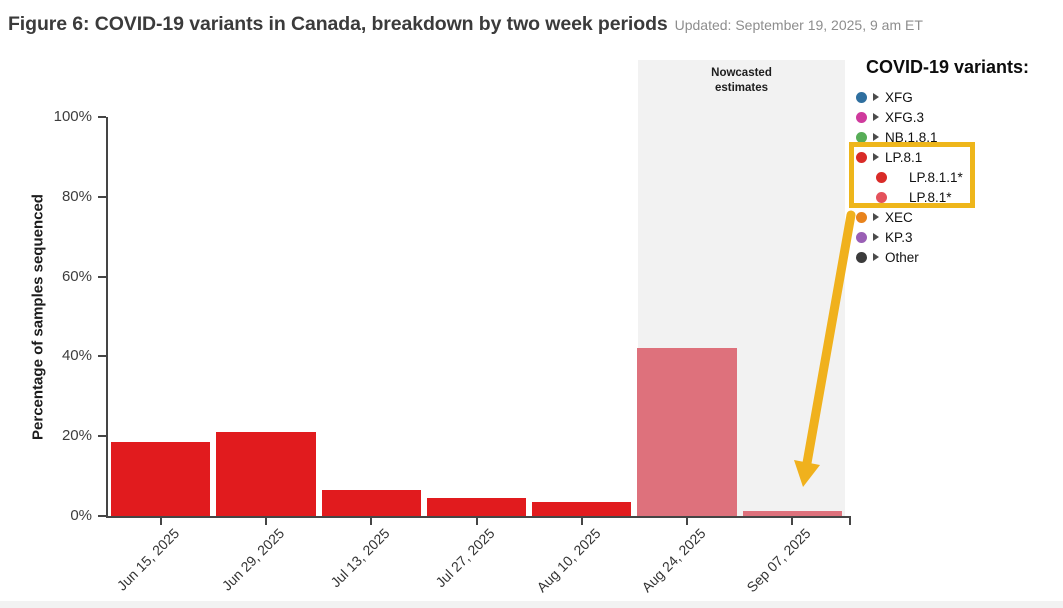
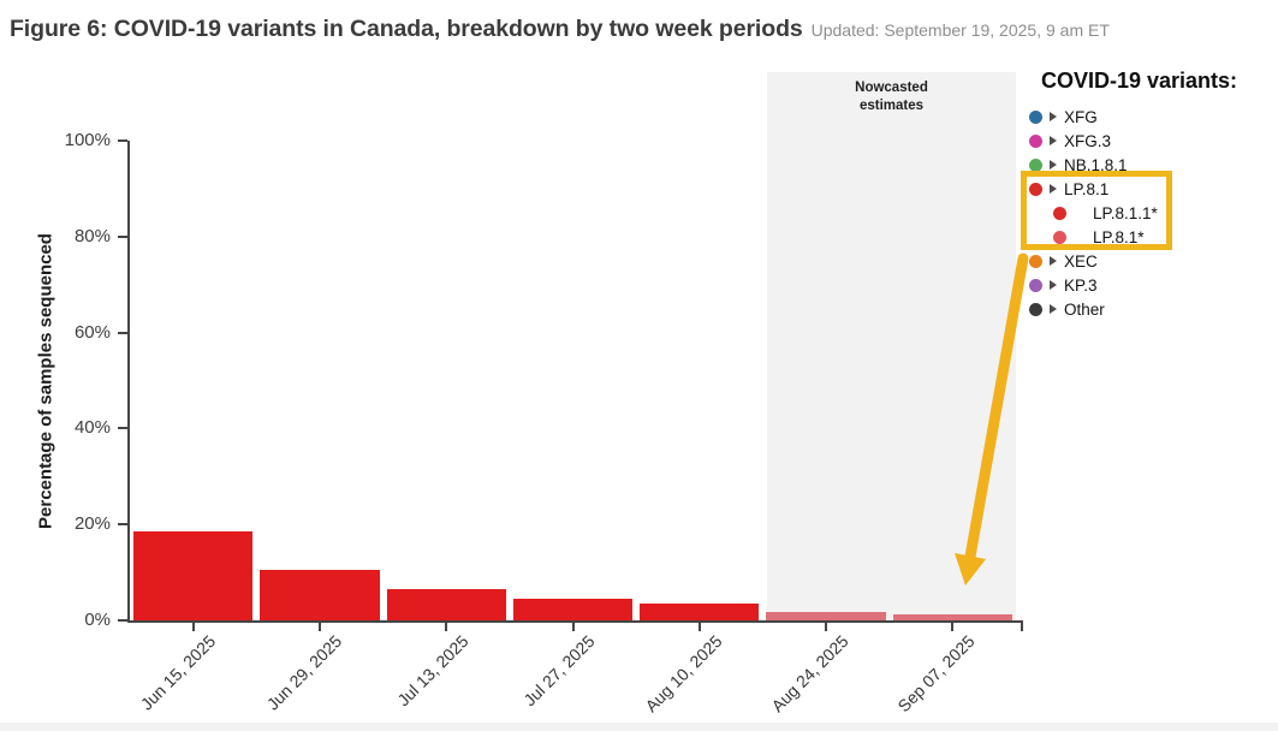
Jun 29, 2025: 21% -> 10%
Aug 24, 2025: 42% -> 2%
